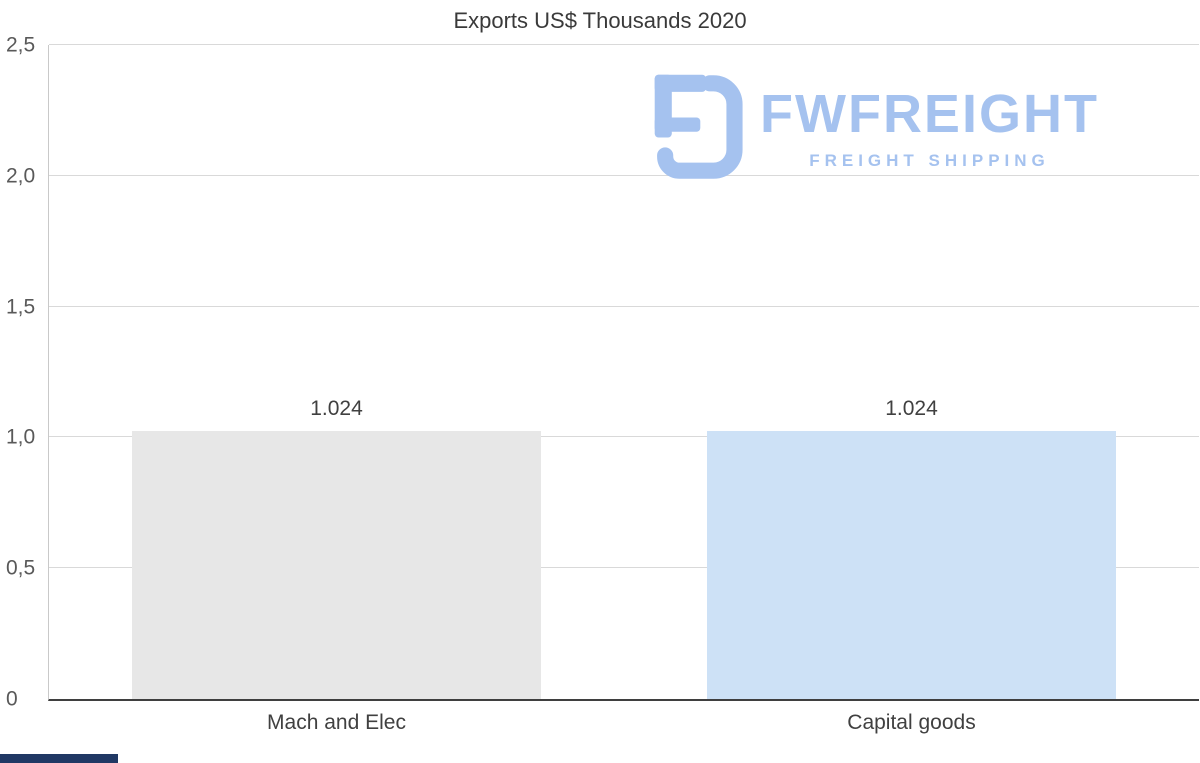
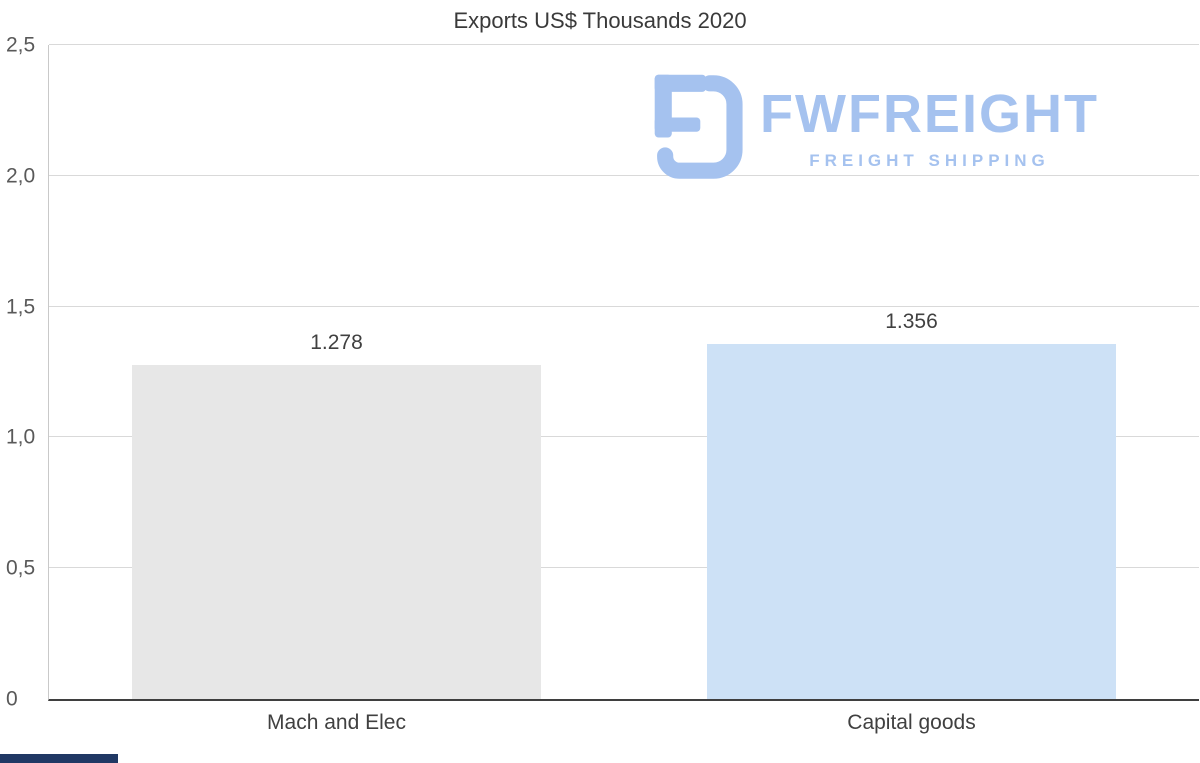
Mach and Elec: 1.024 -> 1.278
Capital goods: 1.024 -> 1.356
